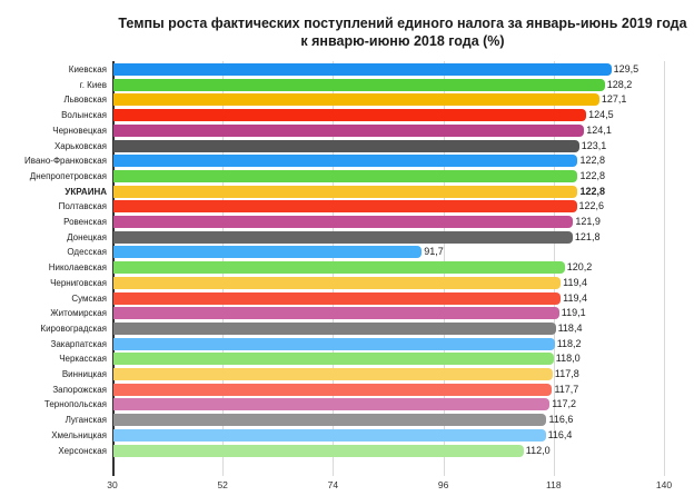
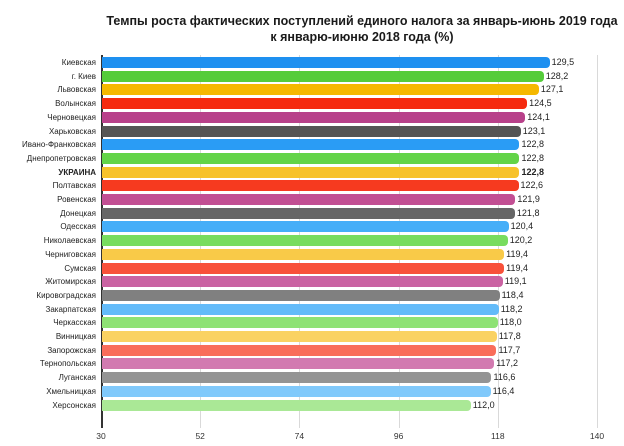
Одесская: 91,7 -> 120,4
